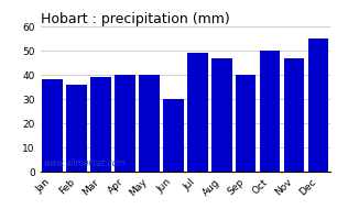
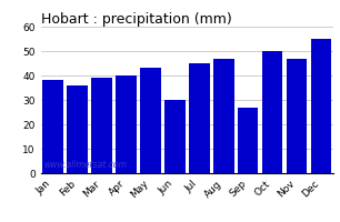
May: 40 -> 43
Jul: 49 -> 45
Sep: 40 -> 27
